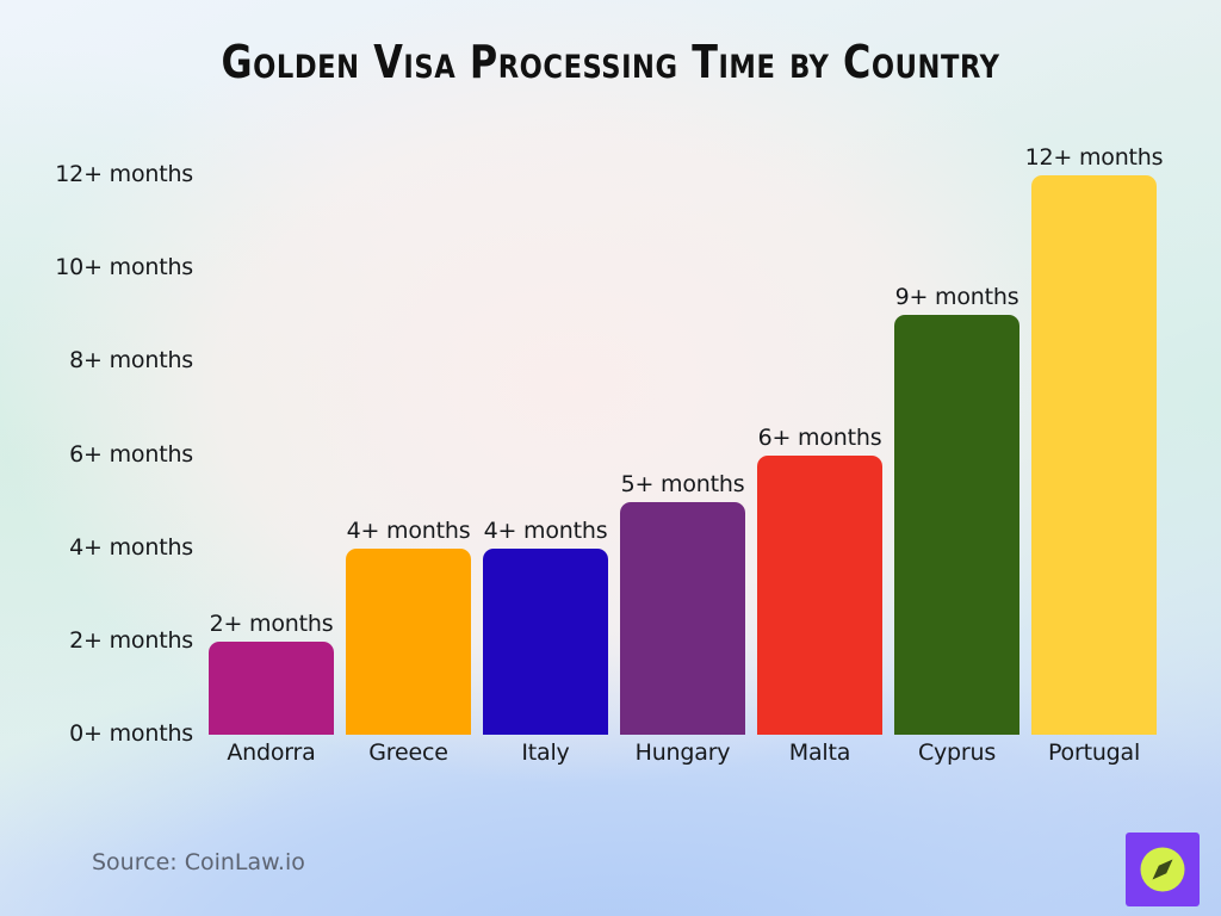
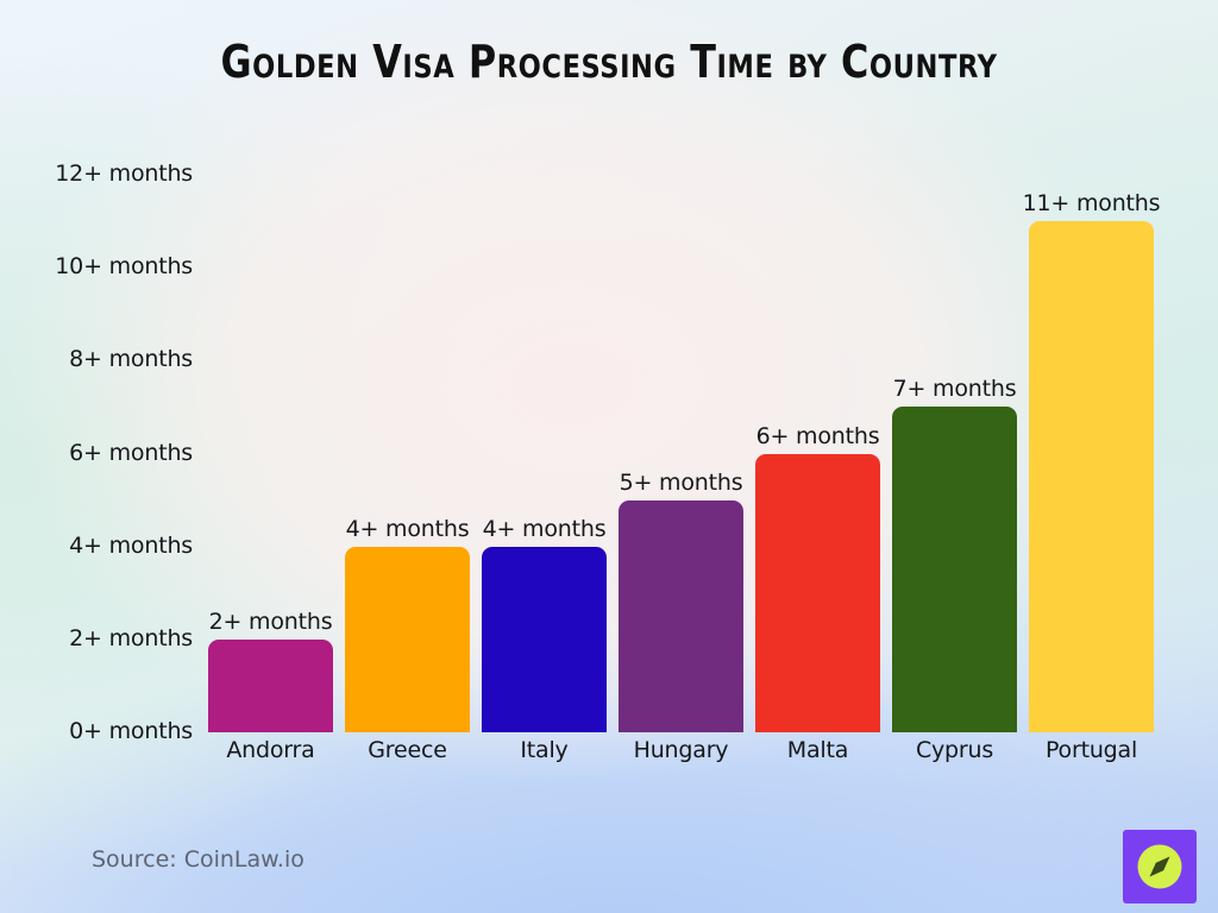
Cyprus: 9 -> 7
Portugal: 12 -> 11
